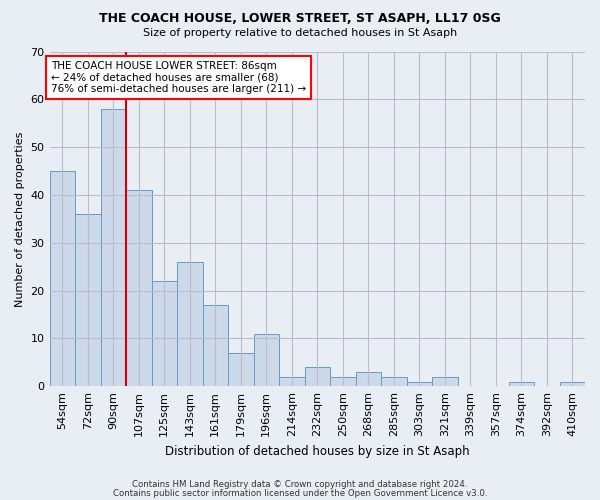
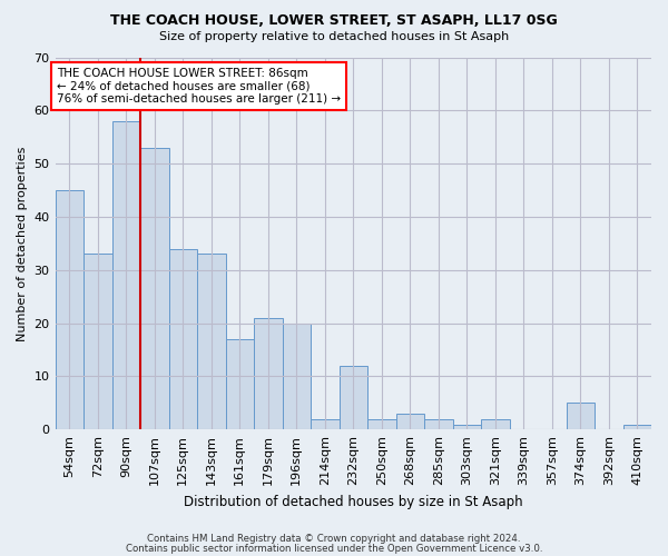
72sqm: 36 -> 33
107sqm: 41 -> 53
125sqm: 22 -> 34
143sqm: 26 -> 33
179sqm: 7 -> 21
196sqm: 11 -> 20
232sqm: 4 -> 12
374sqm: 1 -> 5
